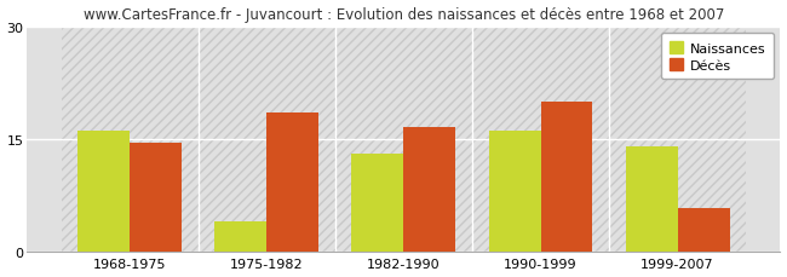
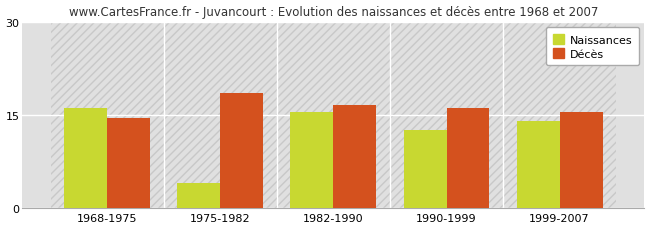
Naissances/1982-1990: 13.0 -> 15.5
Naissances/1990-1999: 16.0 -> 12.5
Décès/1990-1999: 20.0 -> 16.0
Décès/1999-2007: 5.8 -> 15.5
